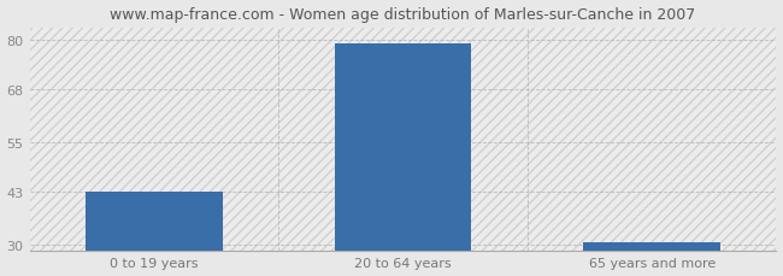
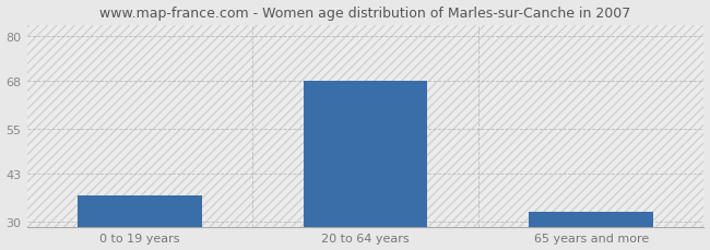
0 to 19 years: 43.0 -> 37.0
20 to 64 years: 79.0 -> 68.0
65 years and more: 30.5 -> 32.5
